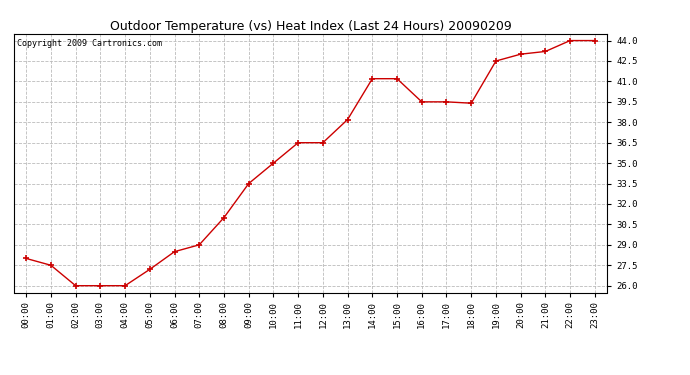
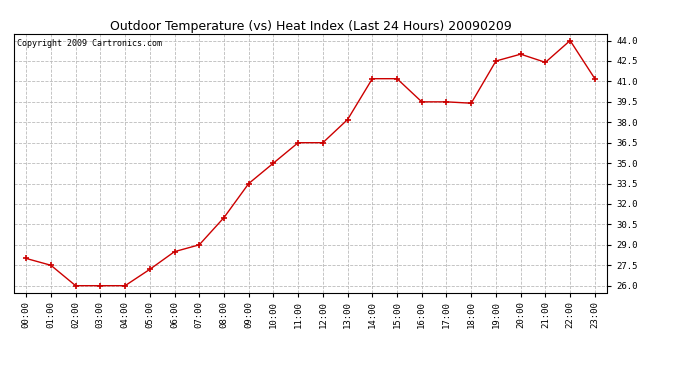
21:00: 43.2 -> 42.4
23:00: 44.0 -> 41.2
